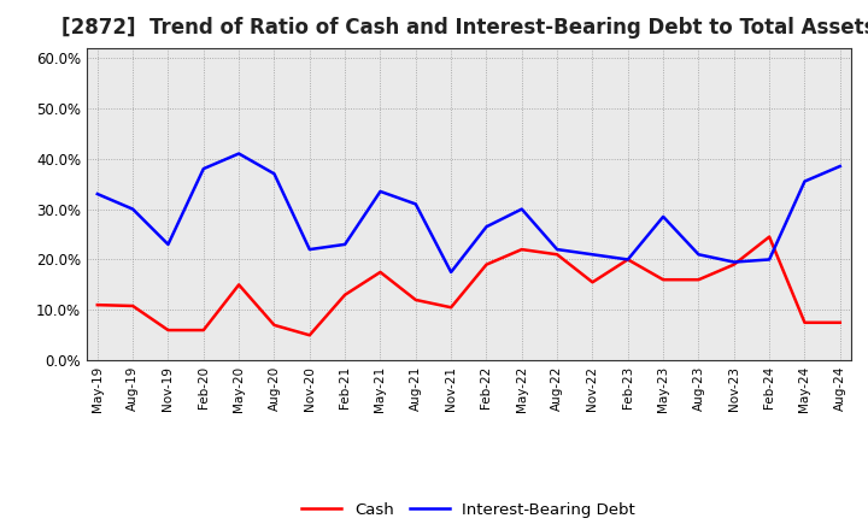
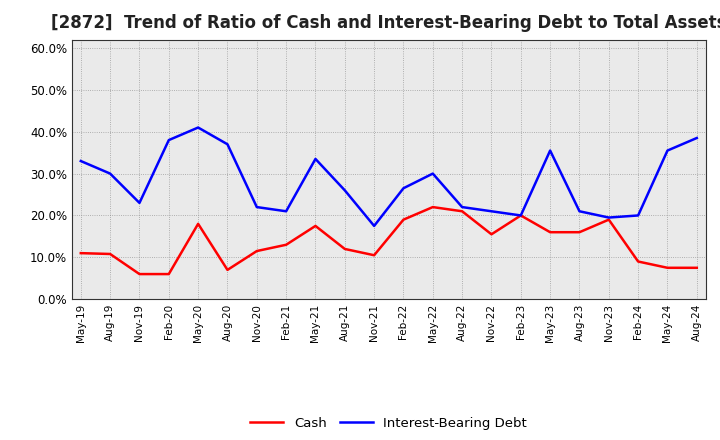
Cash/May-20: 15.0% -> 18.0%
Cash/Nov-20: 5.0% -> 11.5%
Interest-Bearing Debt/Feb-21: 23.0% -> 21.0%
Interest-Bearing Debt/Aug-21: 31.0% -> 26.0%
Interest-Bearing Debt/May-23: 28.5% -> 35.5%
Cash/Feb-24: 24.5% -> 9.0%
